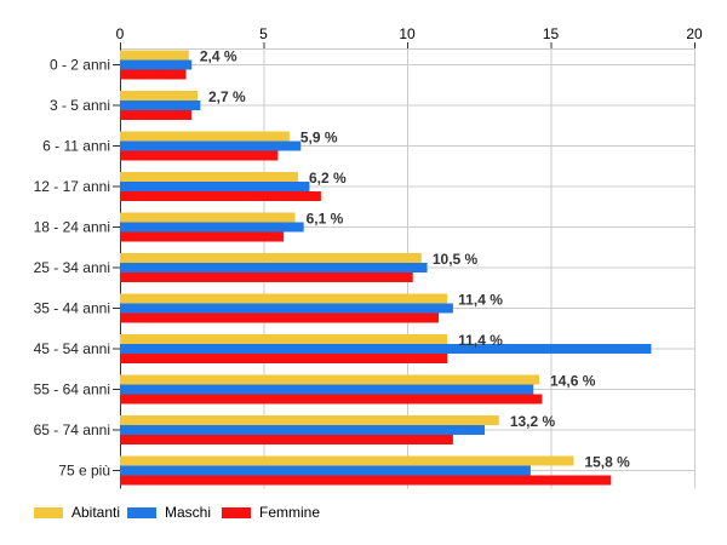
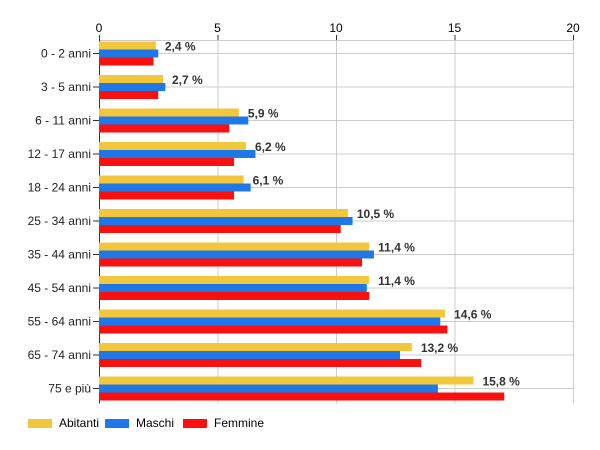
Femmine/12 - 17 anni: 7.0 -> 5.7
Maschi/45 - 54 anni: 18.5 -> 11.3
Femmine/65 - 74 anni: 11.6 -> 13.6
